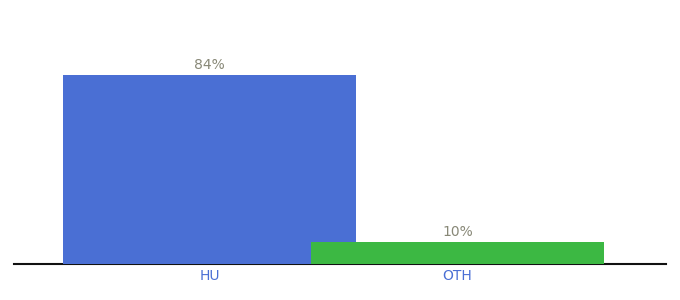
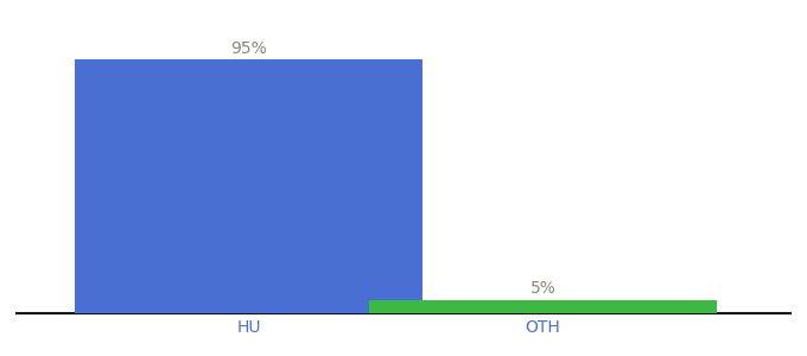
HU: 84% -> 95%
OTH: 10% -> 5%
